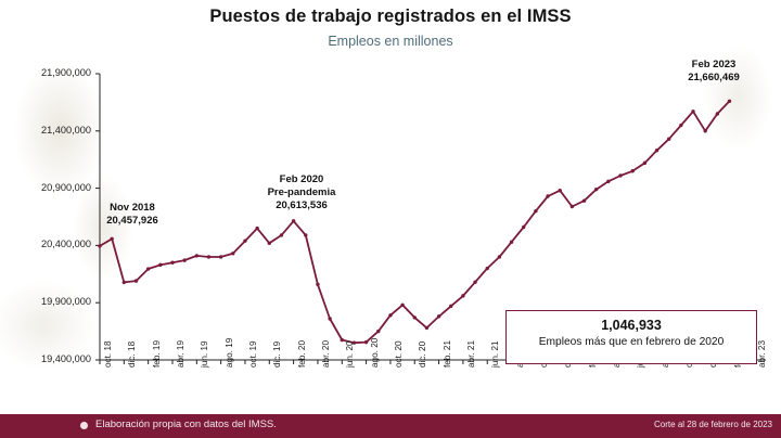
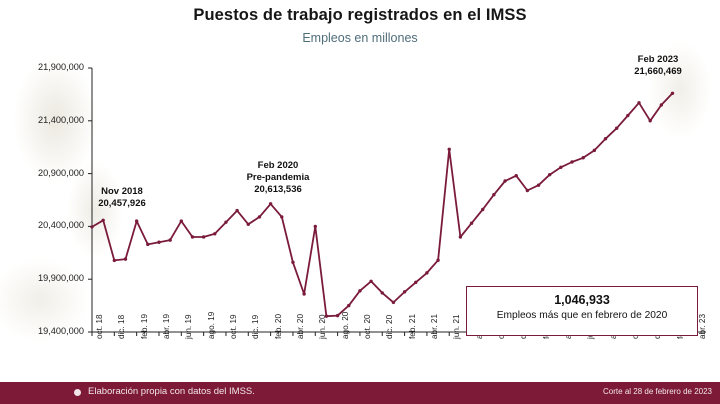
feb. 19: 20200000 -> 20450000
jun. 19: 20310000 -> 20450000
jun. 20: 19580000 -> 20400000
jun. 21: 20200000 -> 21130000
